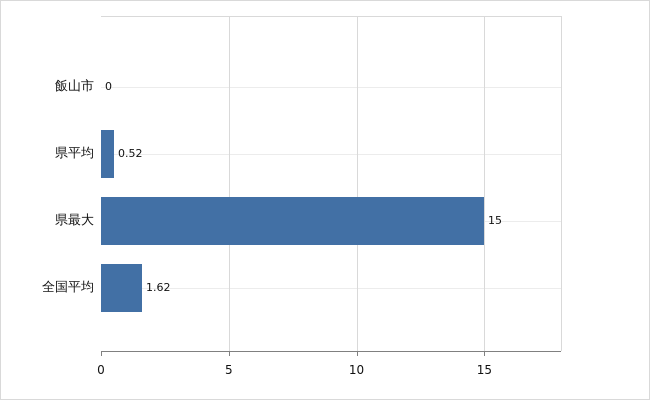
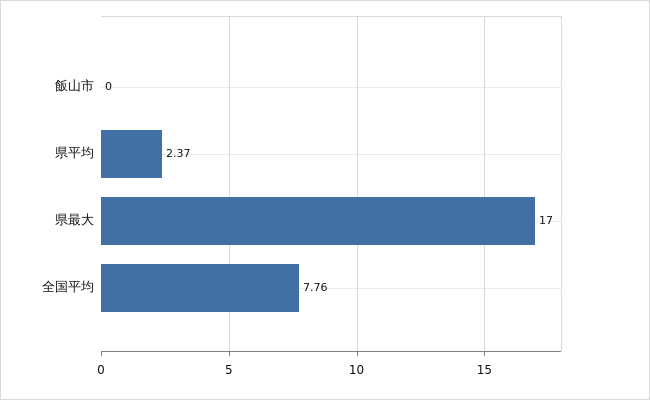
県平均: 0.52 -> 2.37
県最大: 15 -> 17
全国平均: 1.62 -> 7.76
